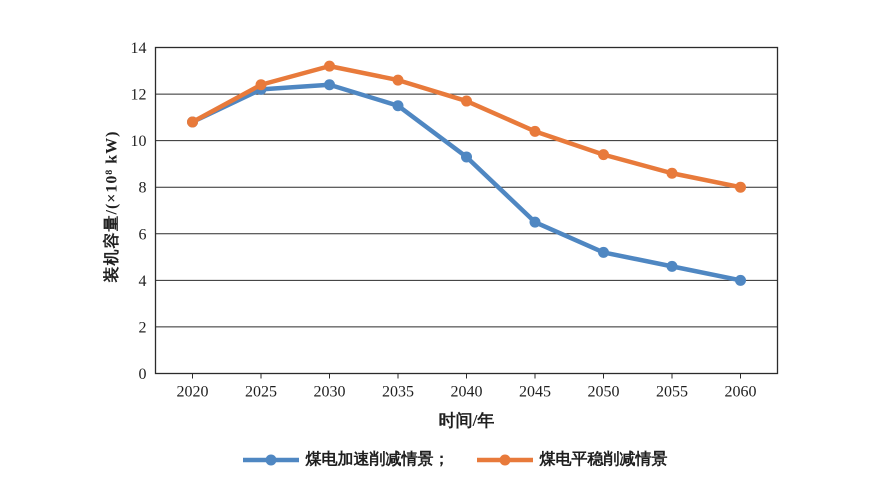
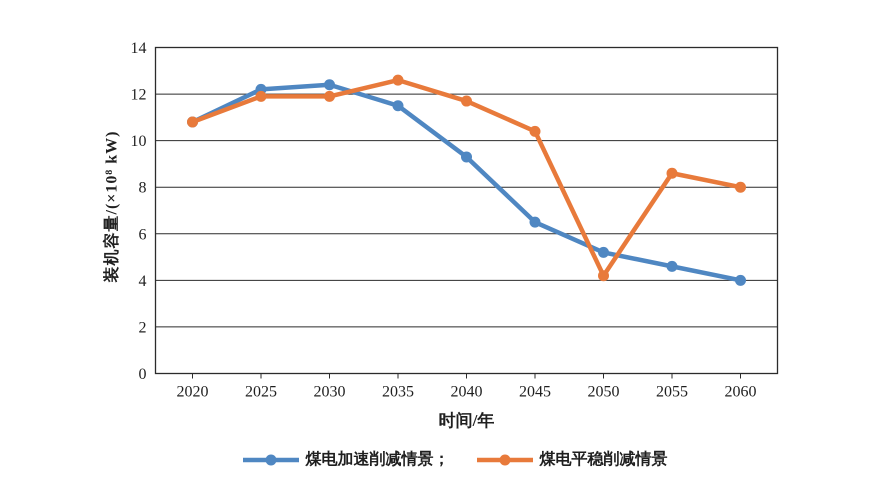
煤电平稳削减情景/2025: 12.4 -> 11.9
煤电平稳削减情景/2030: 13.2 -> 11.9
煤电平稳削减情景/2050: 9.4 -> 4.2
